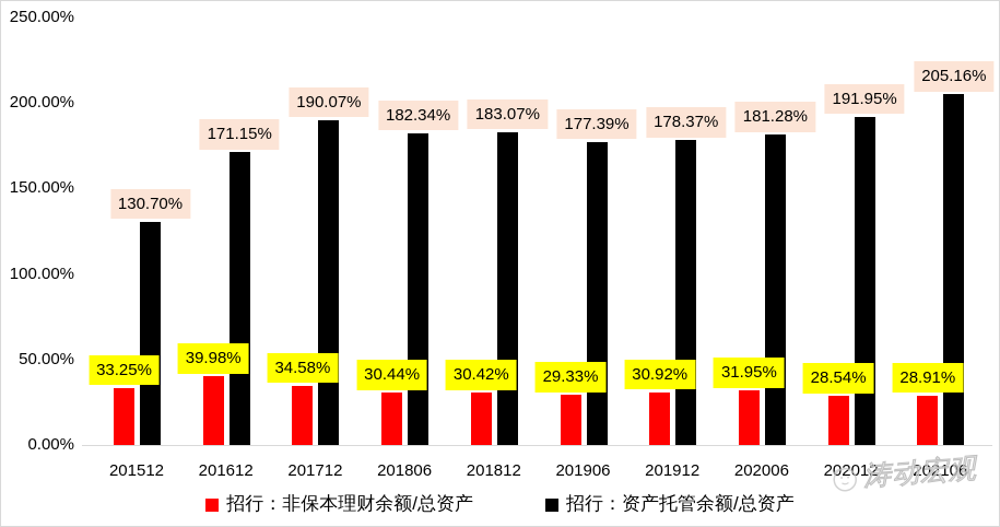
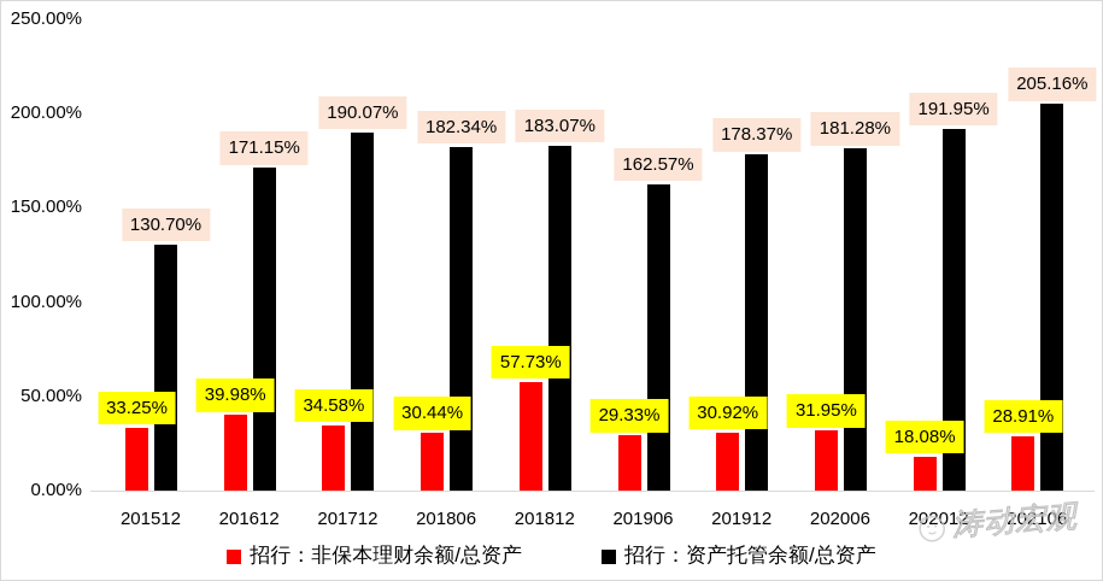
招行：非保本理财余额/总资产/201812: 30.42% -> 57.73%
招行：资产托管余额/总资产/201906: 177.39% -> 162.57%
招行：非保本理财余额/总资产/202012: 28.54% -> 18.08%
